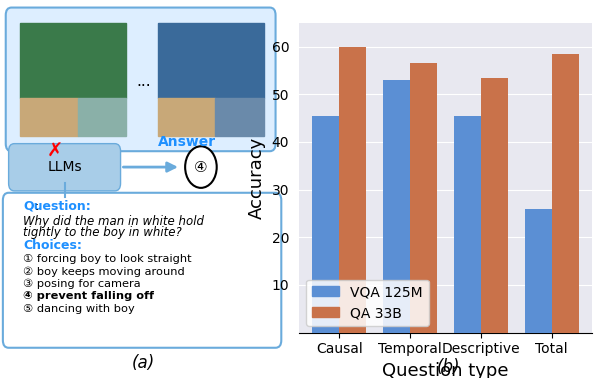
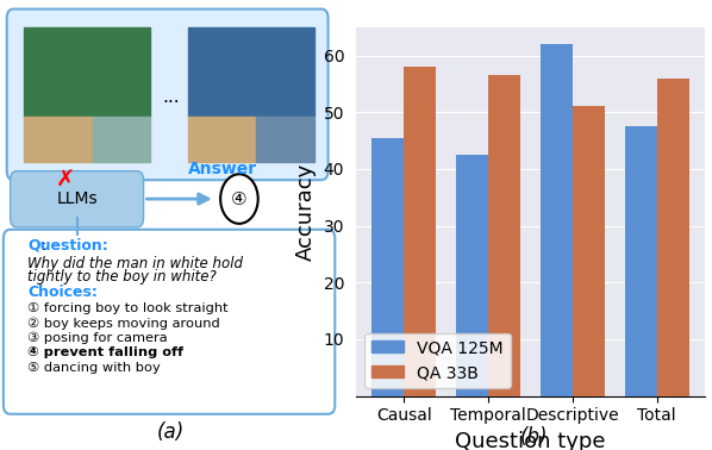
QA 33B/Causal: 60.0 -> 58.0
VQA 125M/Temporal: 53.0 -> 42.5
VQA 125M/Descriptive: 45.5 -> 62.0
QA 33B/Descriptive: 53.5 -> 51.0
VQA 125M/Total: 26.0 -> 47.5
QA 33B/Total: 58.5 -> 56.0
